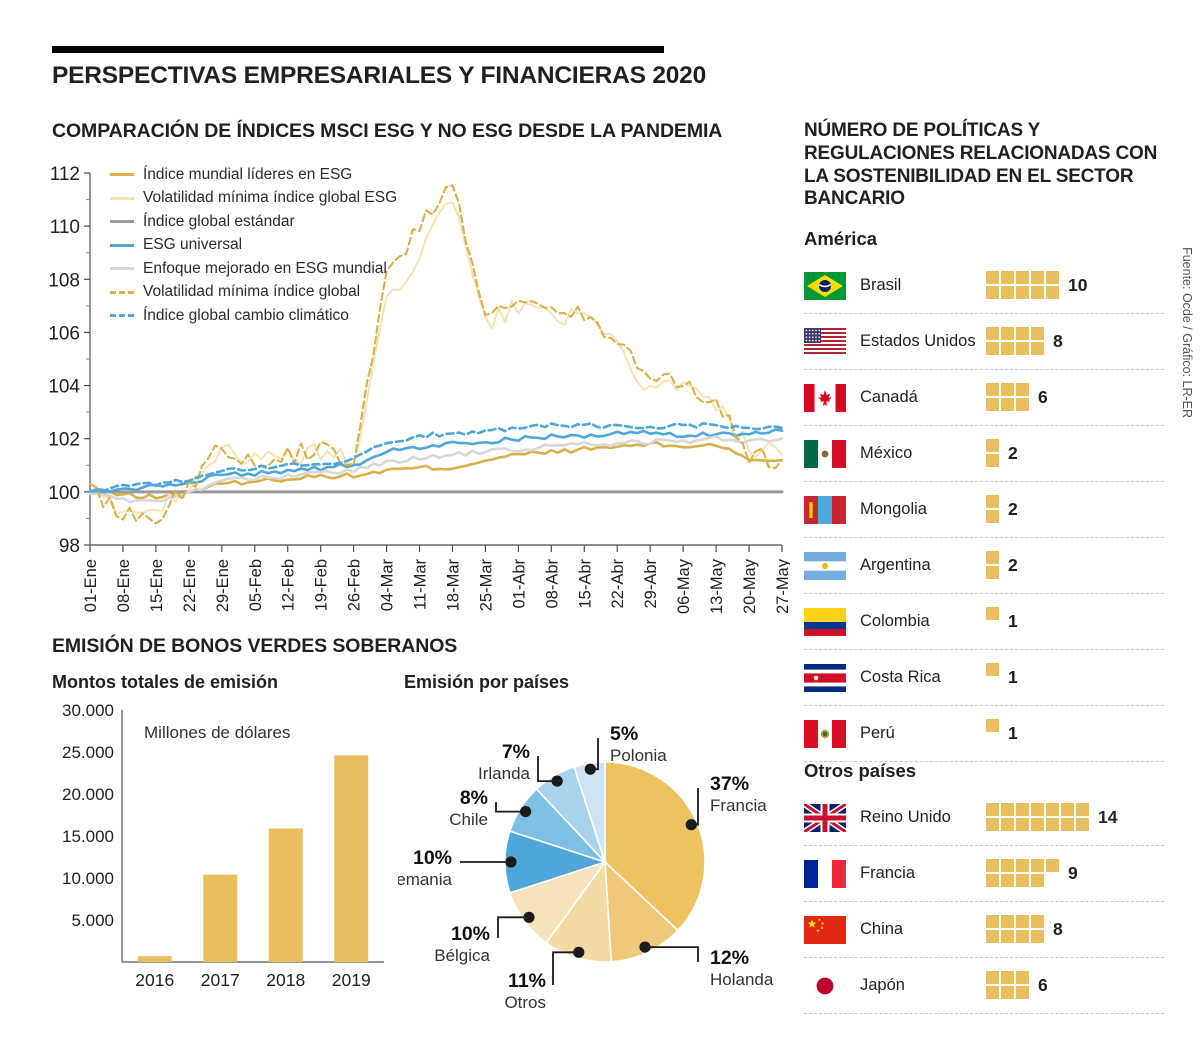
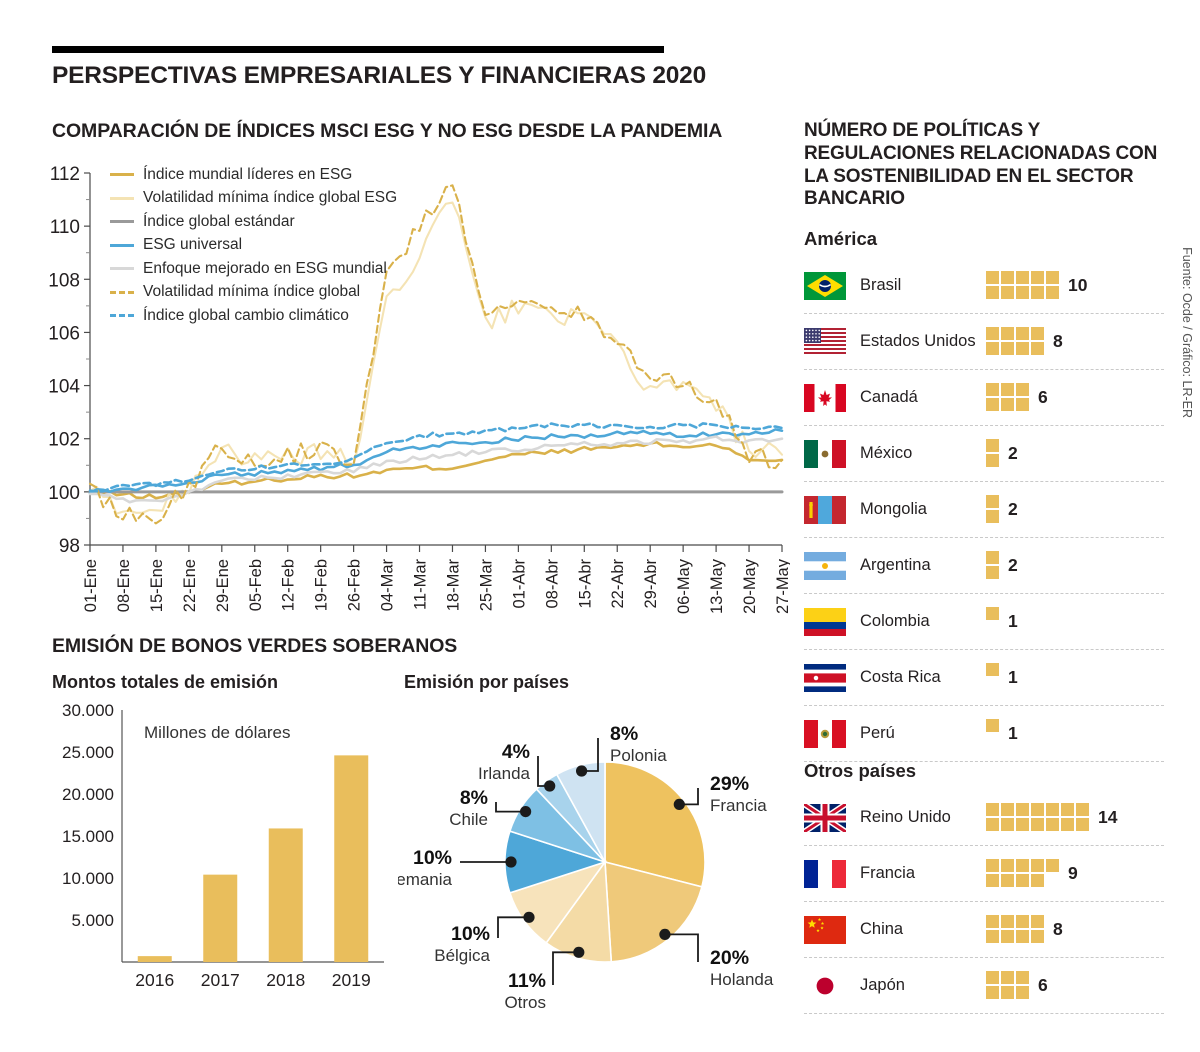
Emisión por países/Francia: 37% -> 29%
Emisión por países/Holanda: 12% -> 20%
Emisión por países/Irlanda: 7% -> 4%
Emisión por países/Polonia: 5% -> 8%
